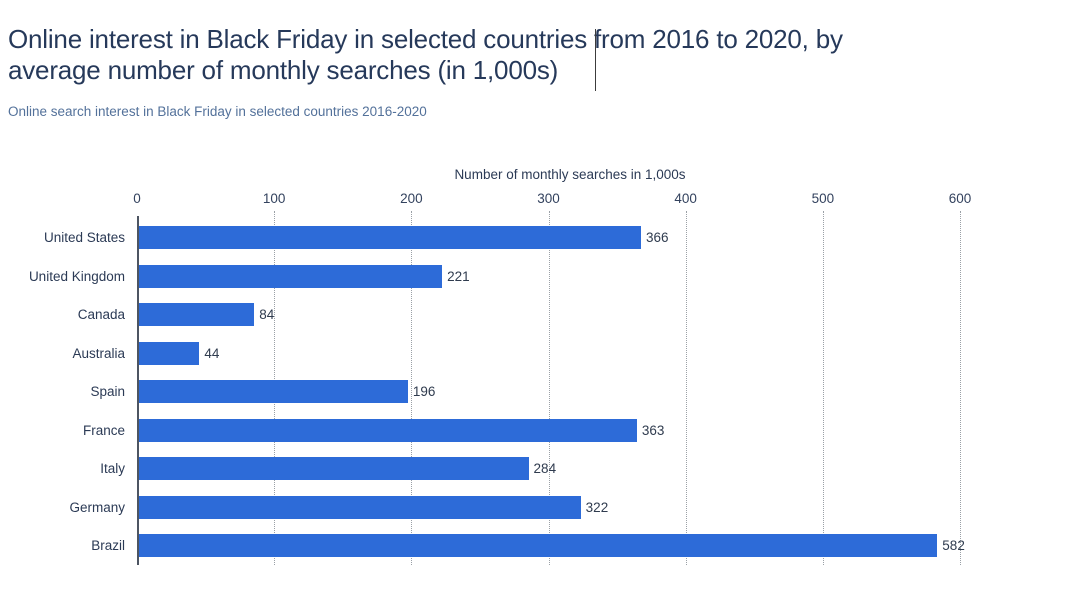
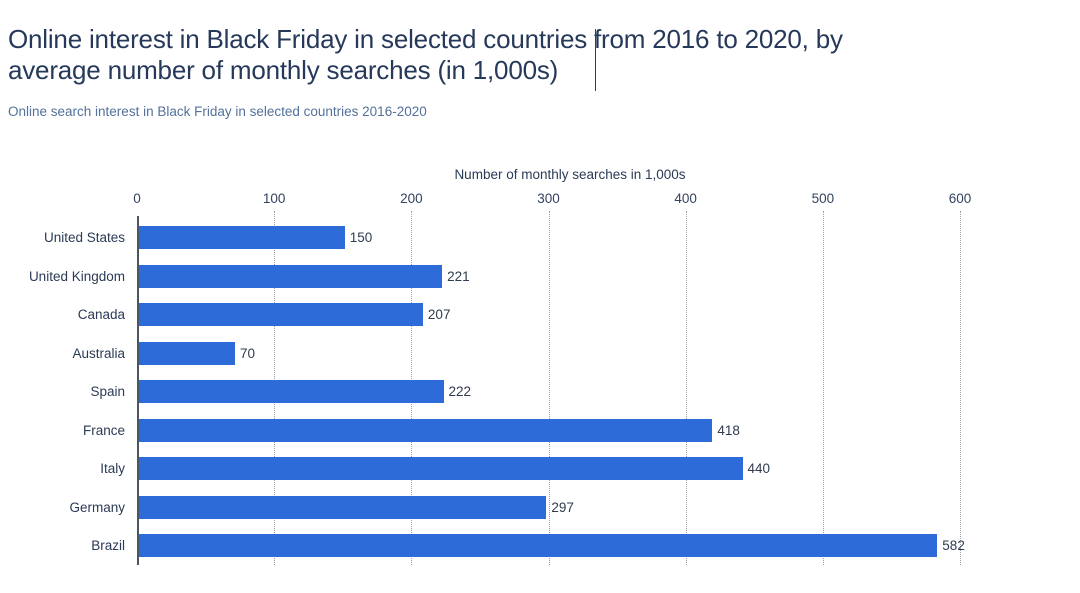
United States: 366 -> 150
Canada: 84 -> 207
Australia: 44 -> 70
Spain: 196 -> 222
France: 363 -> 418
Italy: 284 -> 440
Germany: 322 -> 297
